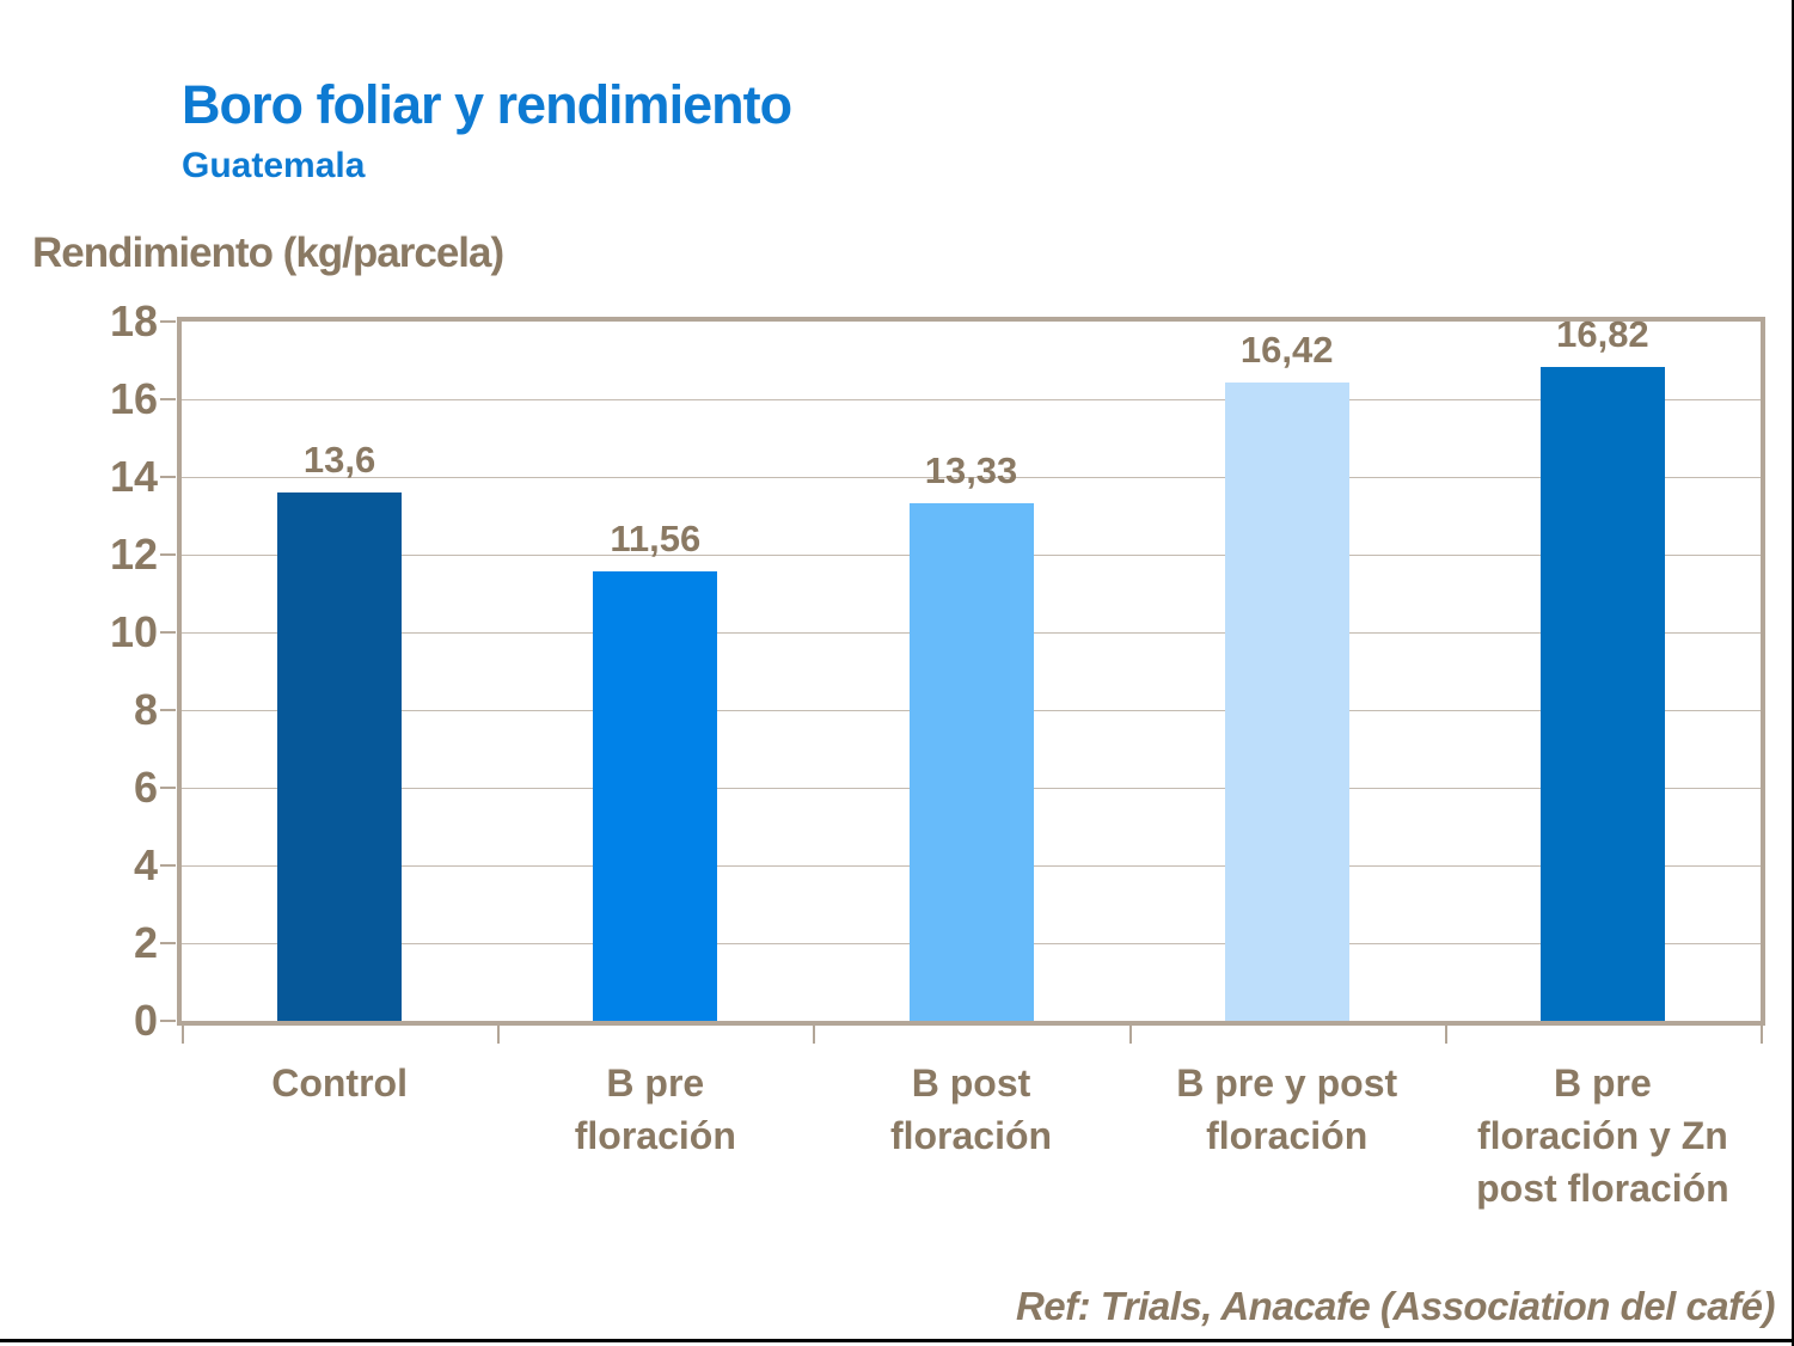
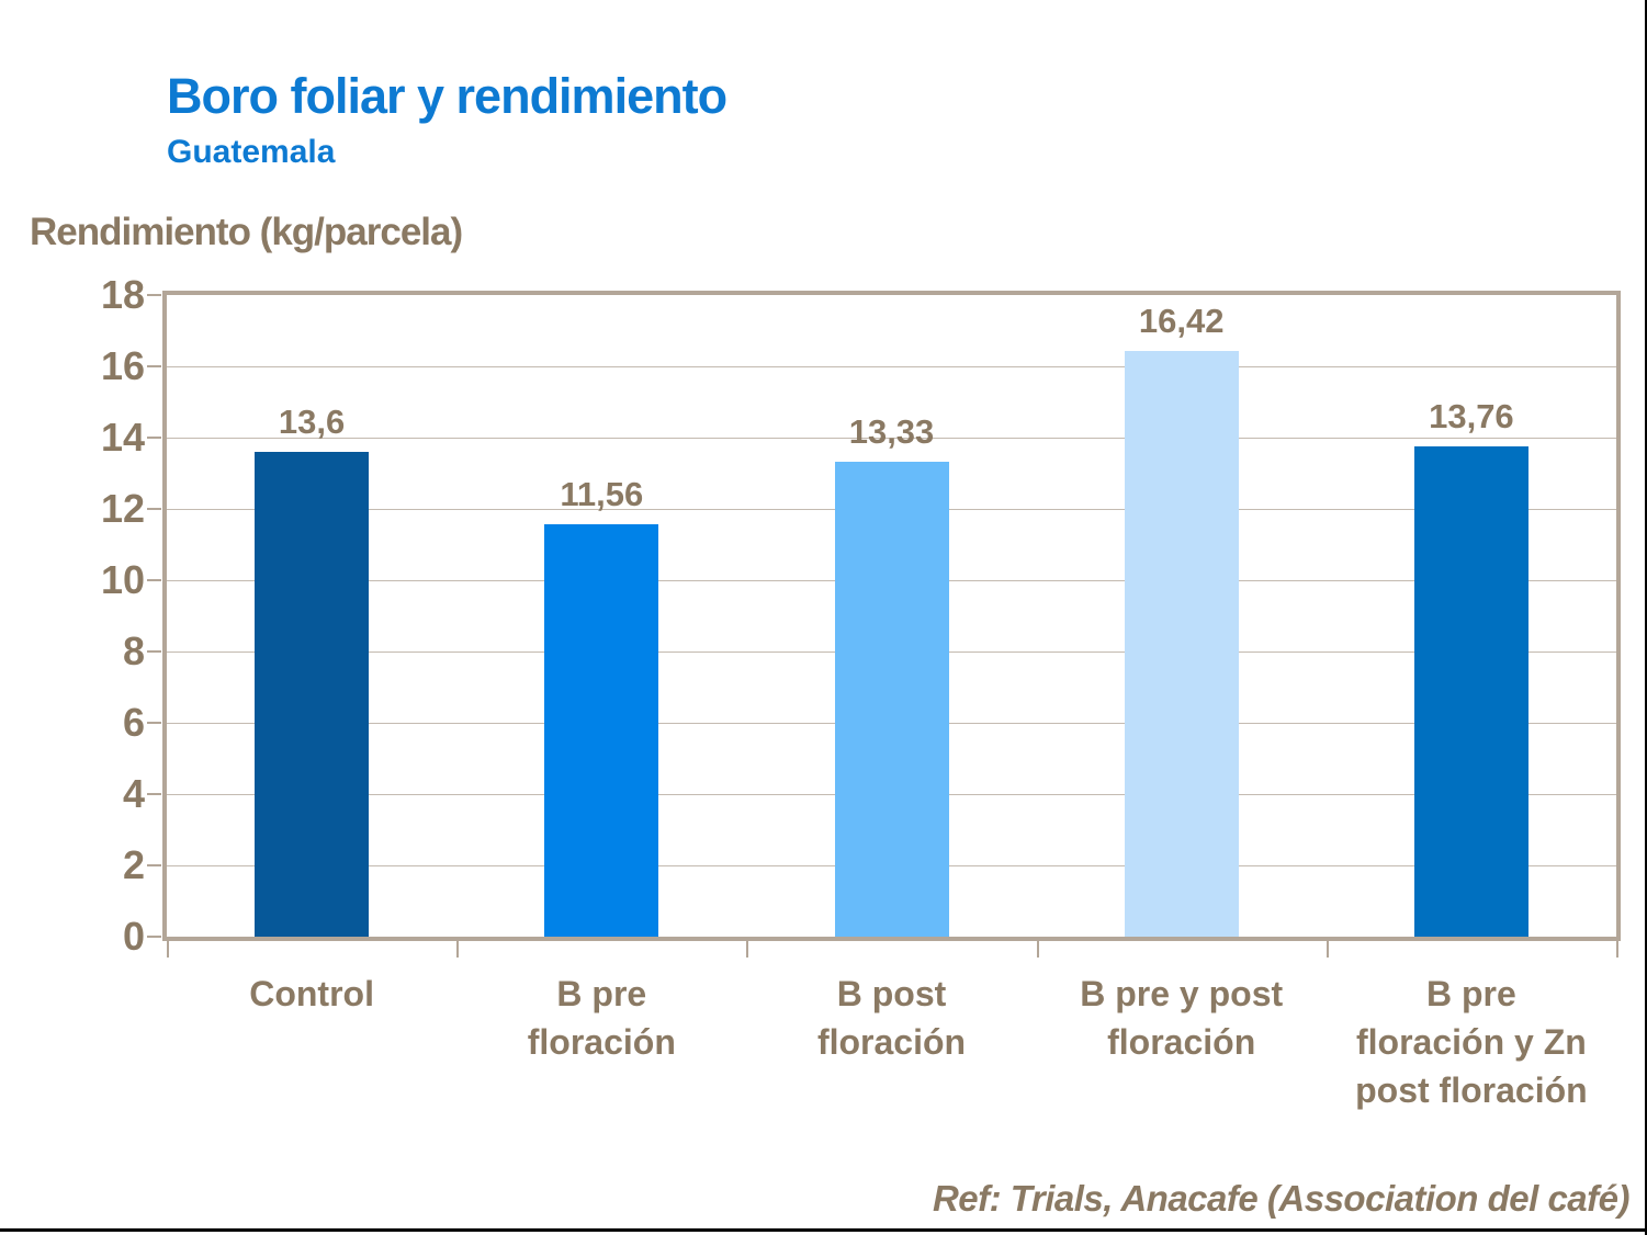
B pre floración y Zn post floración: 16,82 -> 13,76
